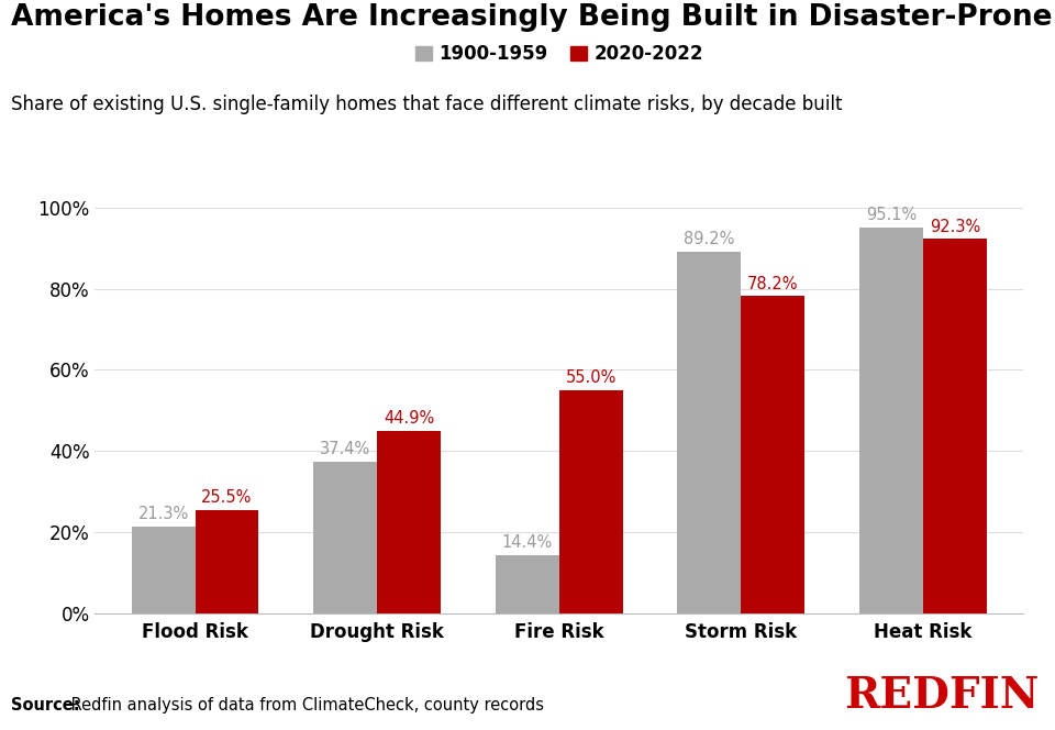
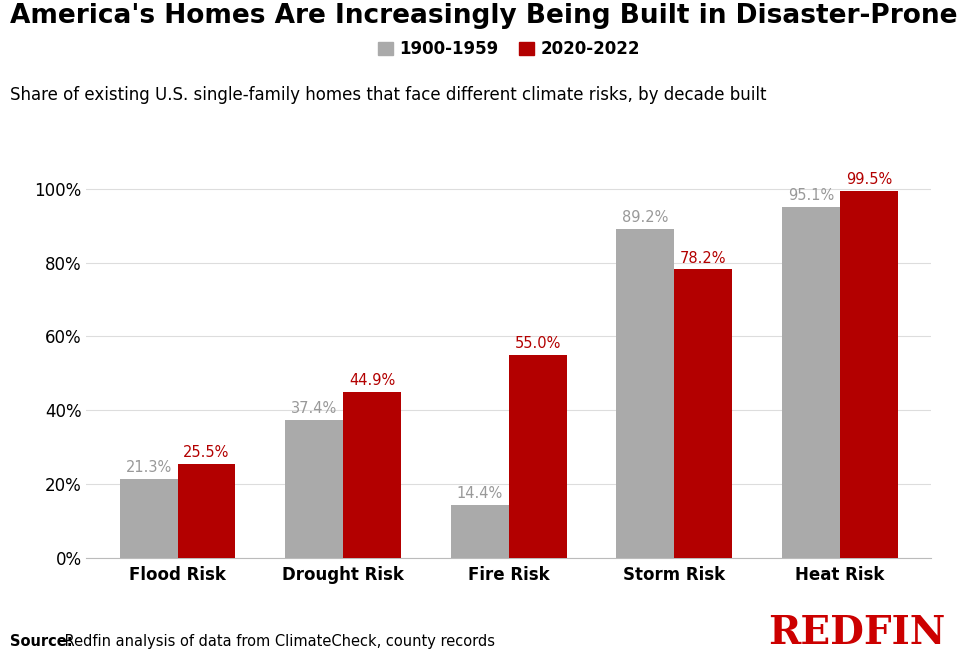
2020-2022/Heat Risk: 92.3% -> 99.5%
